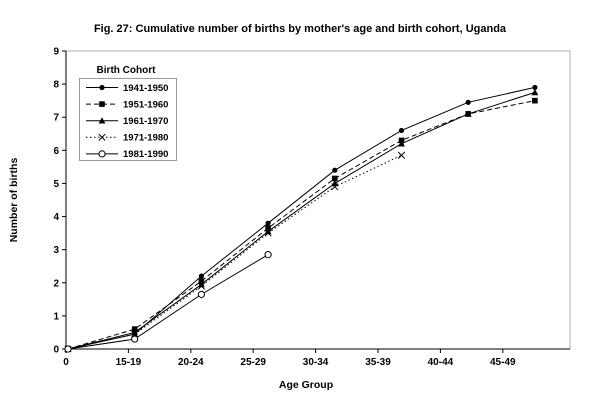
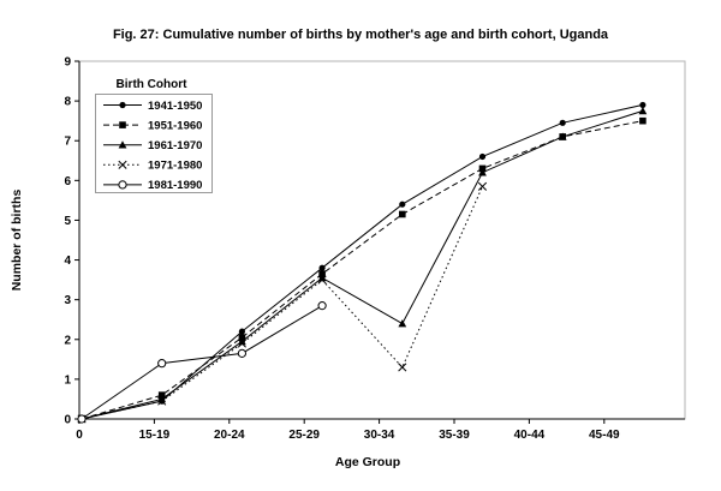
1981-1990/15-19: 0.3 -> 1.4
1961-1970/30-34: 5.0 -> 2.4
1971-1980/30-34: 4.9 -> 1.3
